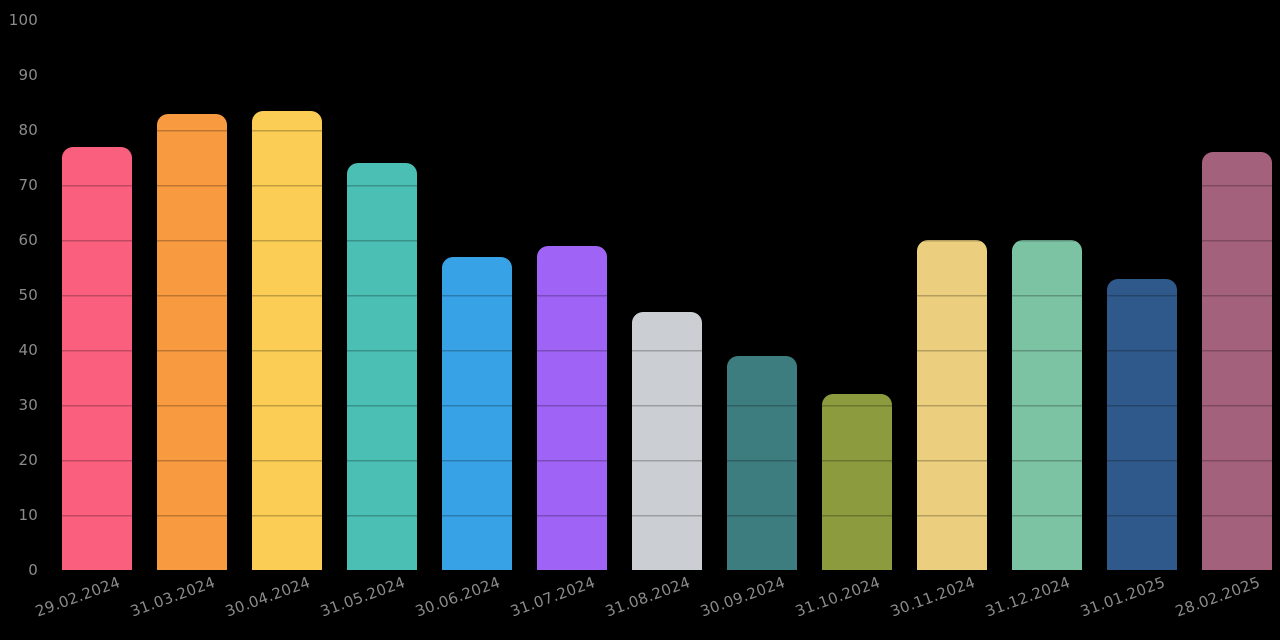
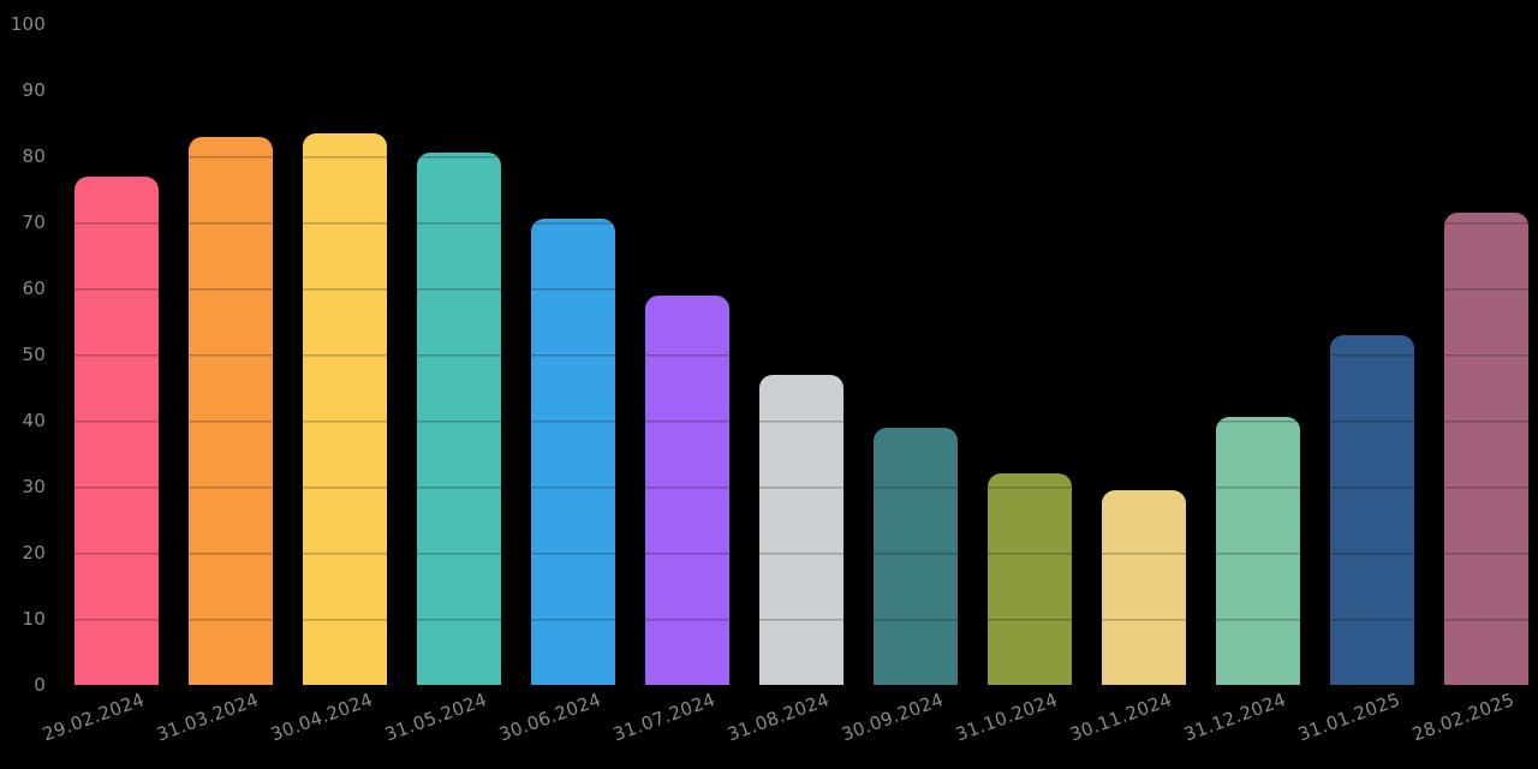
31.05.2024: 74 -> 80
30.06.2024: 57 -> 70
30.11.2024: 60 -> 30
31.12.2024: 60 -> 40
28.02.2025: 76 -> 72
